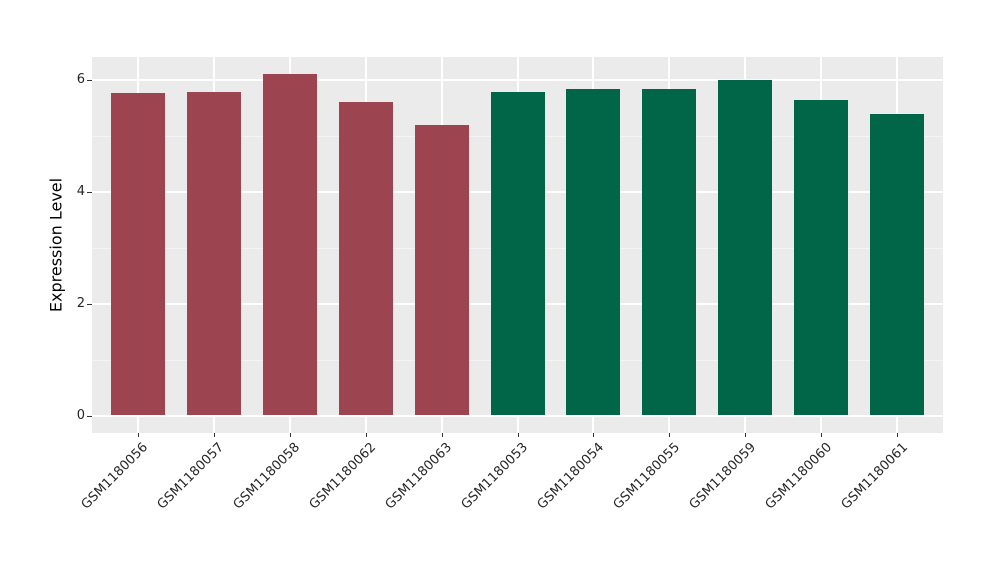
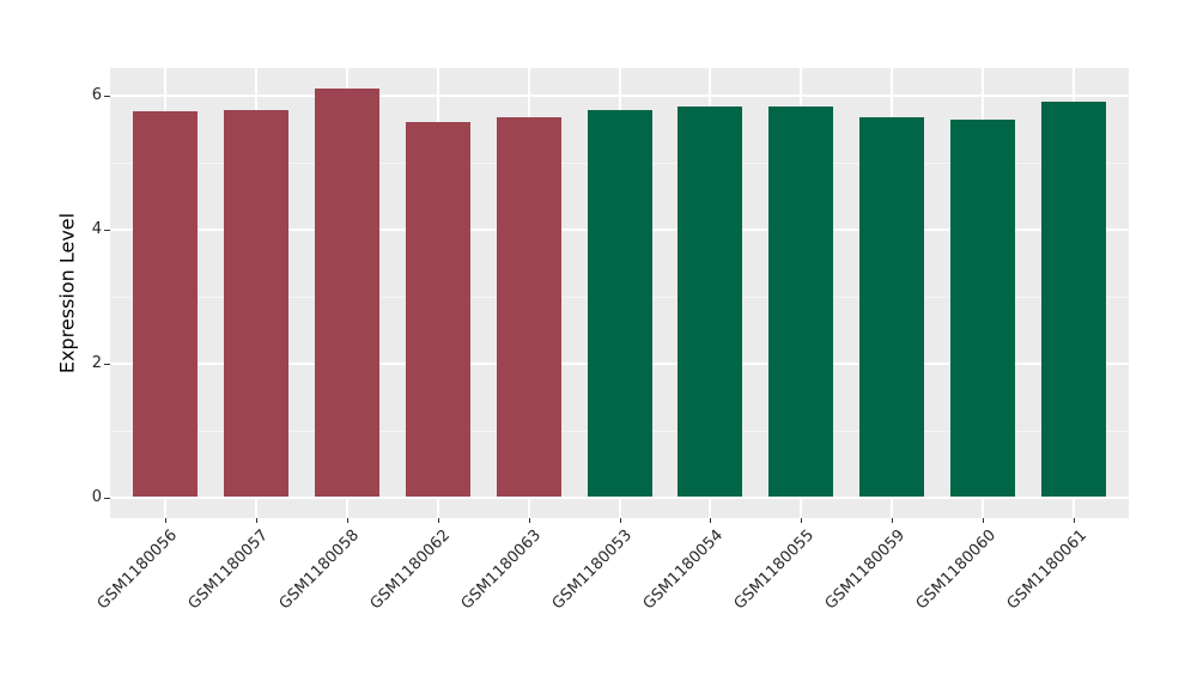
GSM1180063: 5.2 -> 5.7
GSM1180059: 6.0 -> 5.7
GSM1180061: 5.4 -> 5.9
